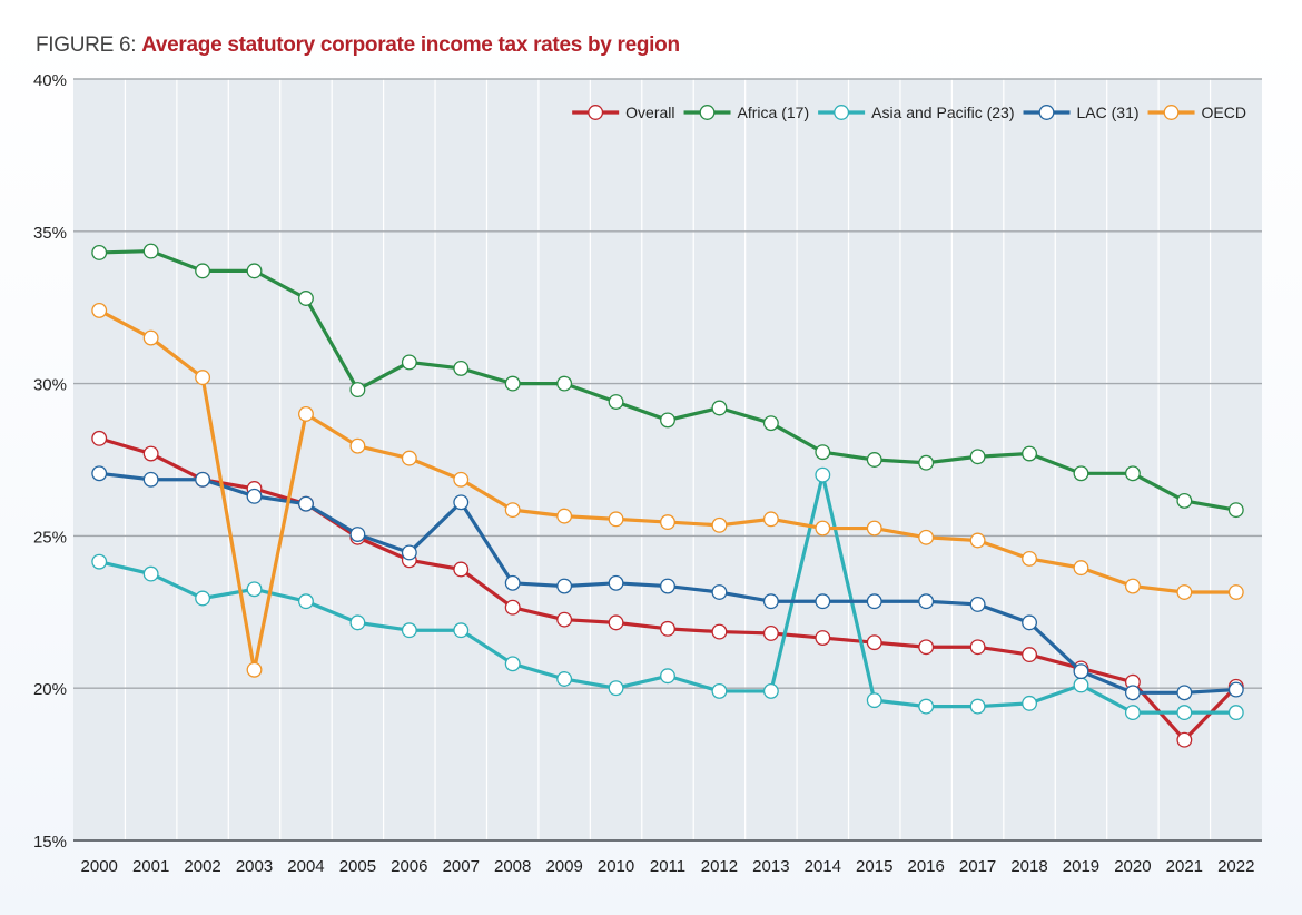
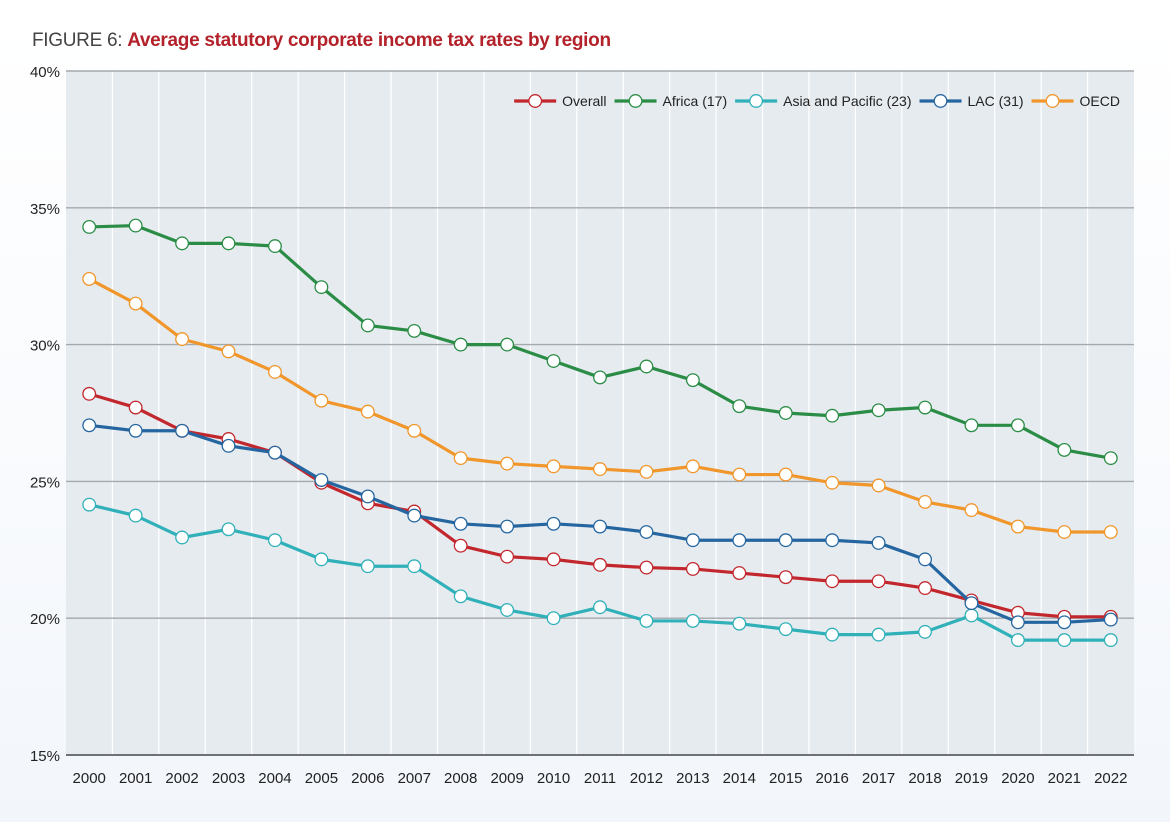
OECD/2003: 20.6% -> 29.8%
Africa (17)/2004: 32.8% -> 33.6%
Africa (17)/2005: 29.8% -> 32.1%
LAC (31)/2007: 26.1% -> 23.8%
Asia and Pacific (23)/2014: 27.0% -> 19.8%
Overall/2021: 18.3% -> 20.1%
